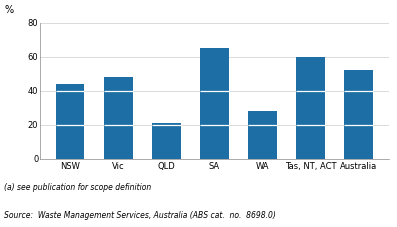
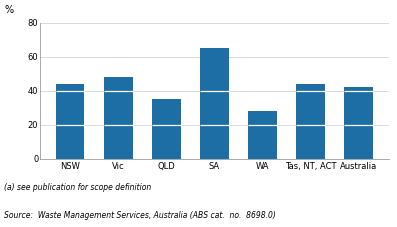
QLD: 21 -> 35
Tas, NT, ACT: 60 -> 44
Australia: 52 -> 42
